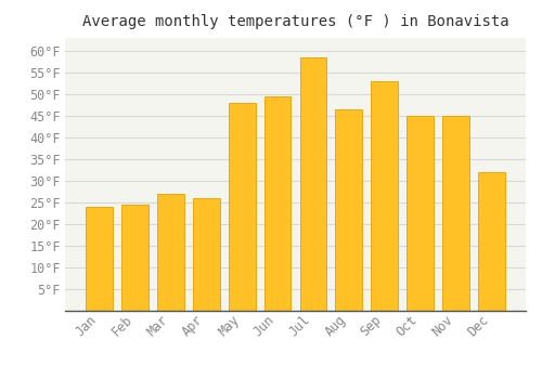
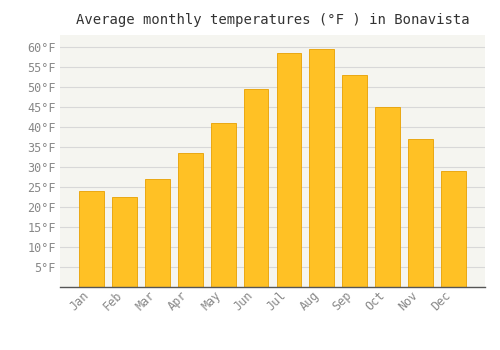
Feb: 24.5°F -> 22.5°F
Apr: 26.0°F -> 33.5°F
May: 48.0°F -> 41.0°F
Aug: 46.5°F -> 59.5°F
Nov: 45.0°F -> 37.0°F
Dec: 32.0°F -> 29.0°F
